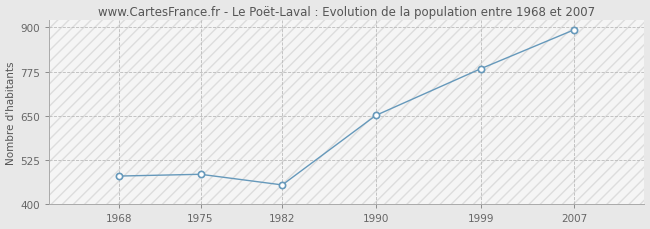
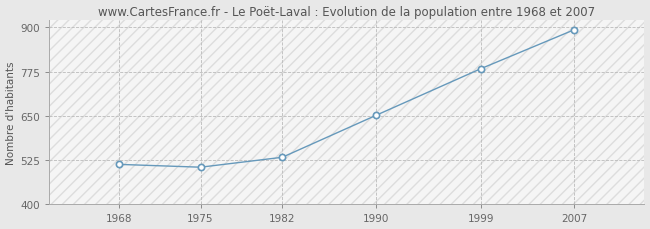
1968: 480 -> 513
1975: 485 -> 505
1982: 455 -> 533
